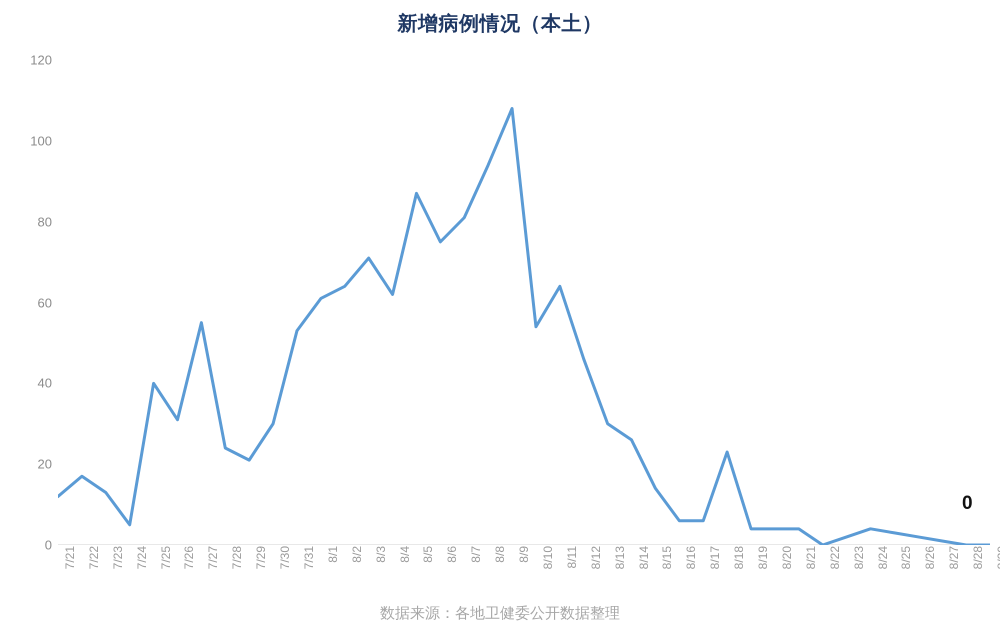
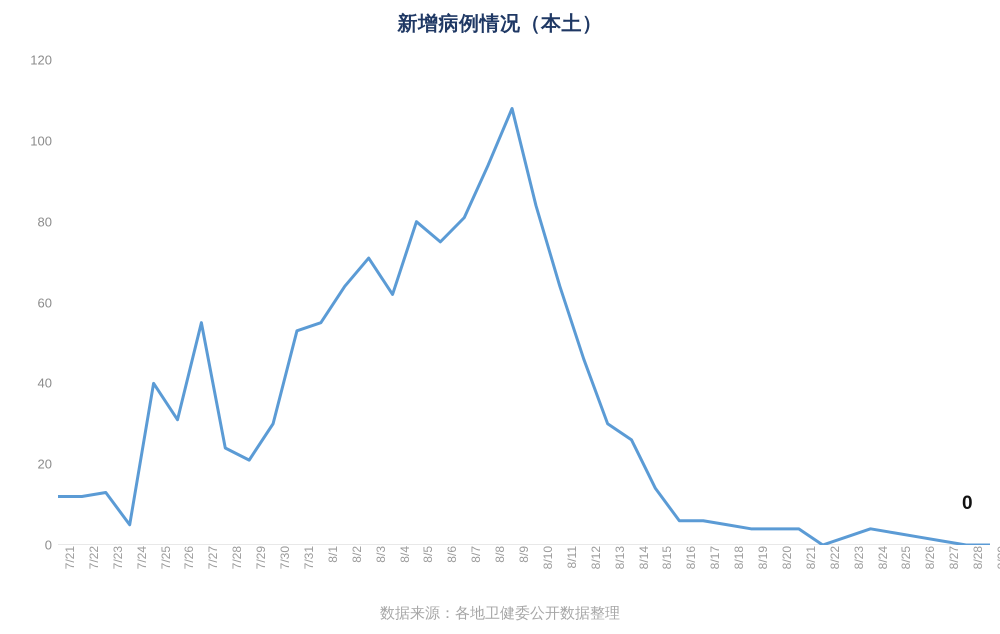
7/22: 17 -> 12
8/1: 61 -> 55
8/5: 87 -> 80
8/10: 54 -> 84
8/18: 23 -> 5
